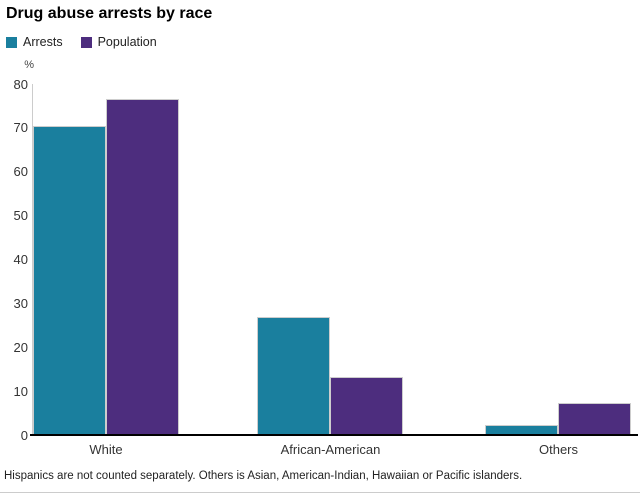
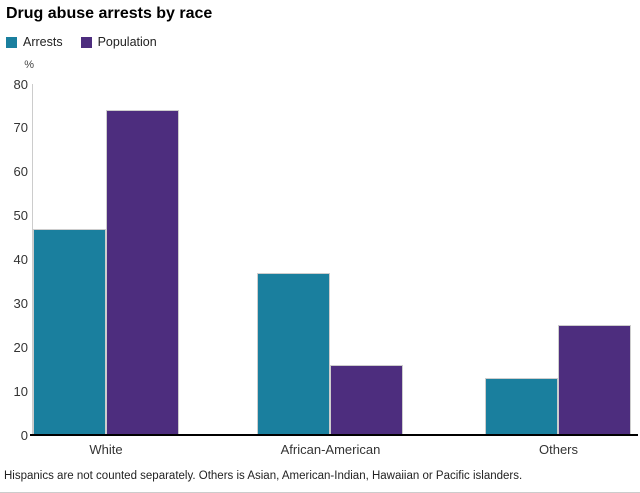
Arrests/White: 70 -> 47
Population/White: 76 -> 74
Arrests/African-American: 27 -> 37
Population/African-American: 13 -> 16
Arrests/Others: 2 -> 13
Population/Others: 7 -> 25
